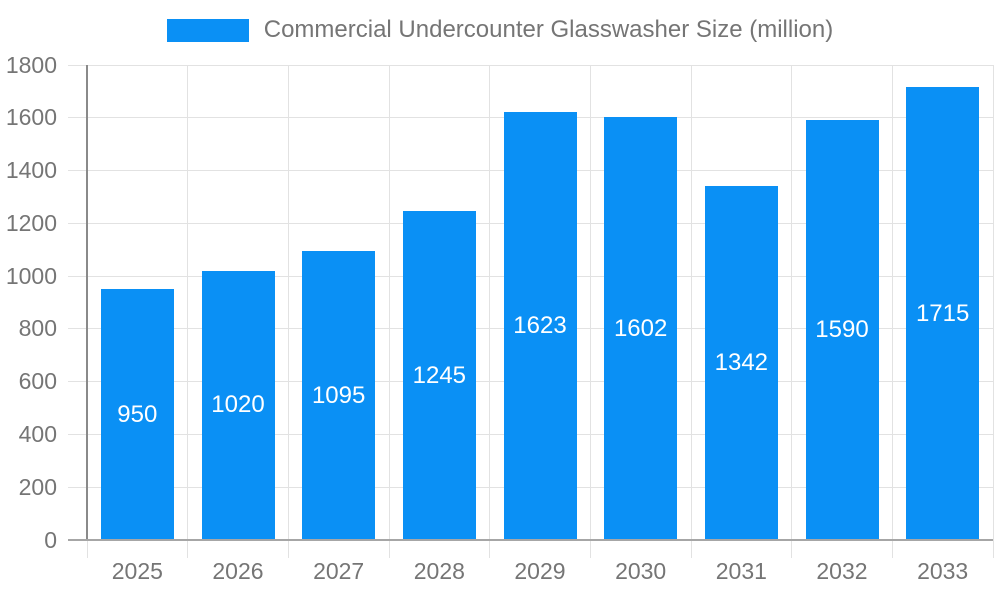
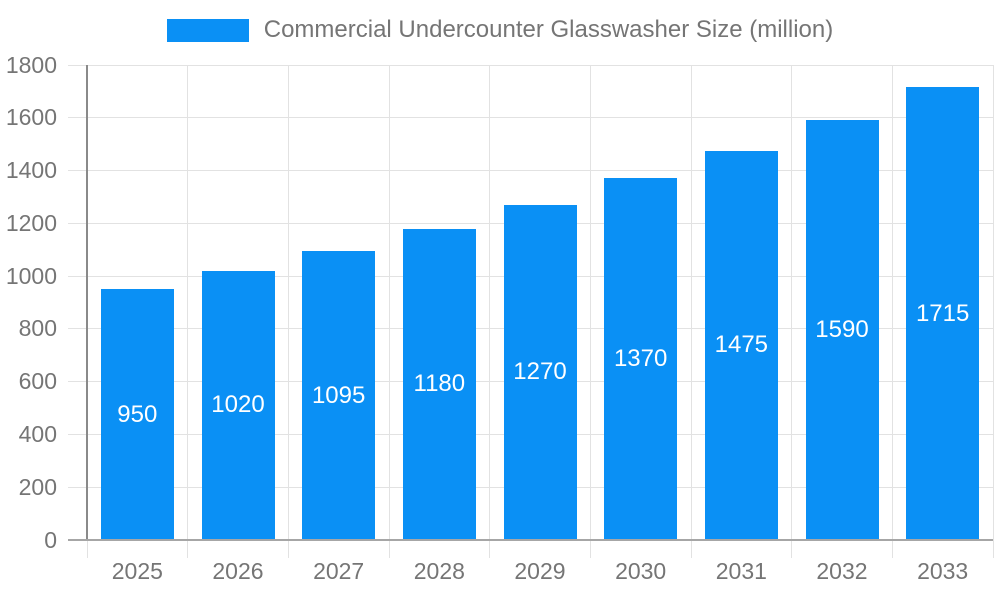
2028: 1245 -> 1180
2029: 1623 -> 1270
2030: 1602 -> 1370
2031: 1342 -> 1475
